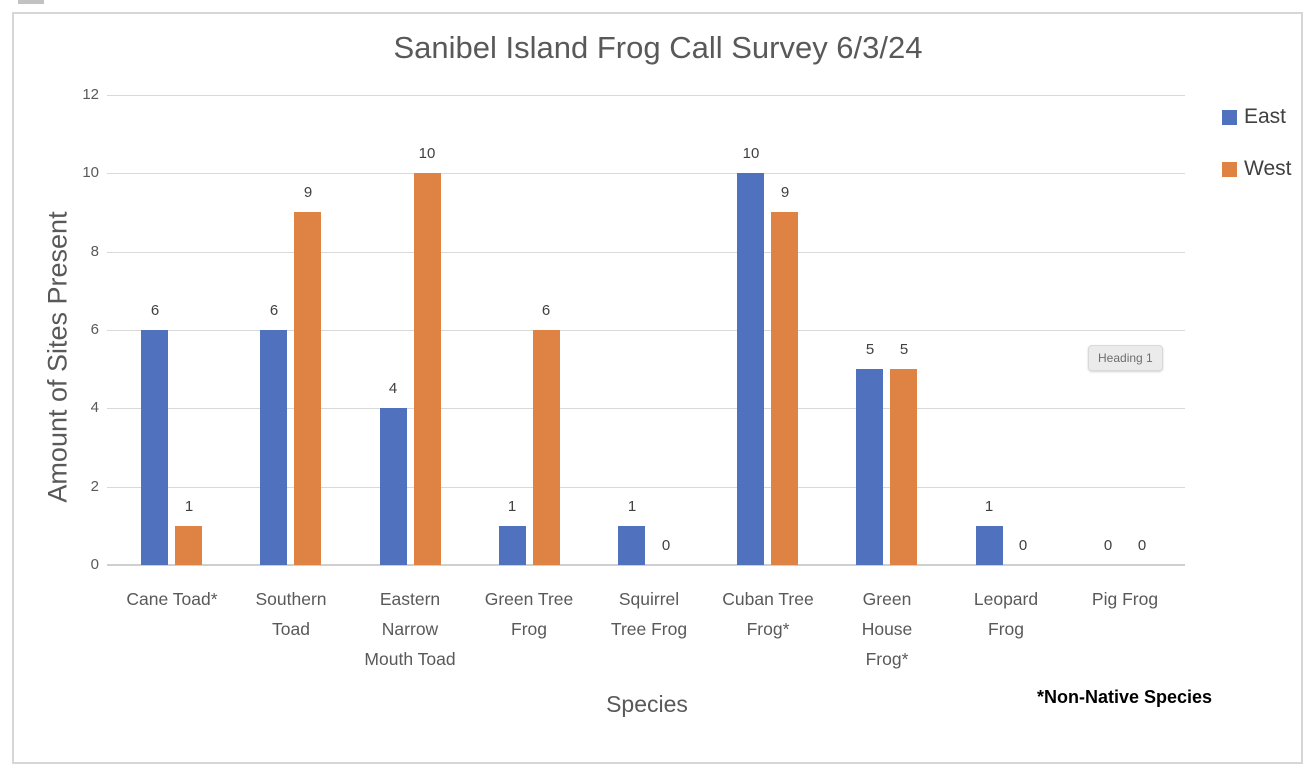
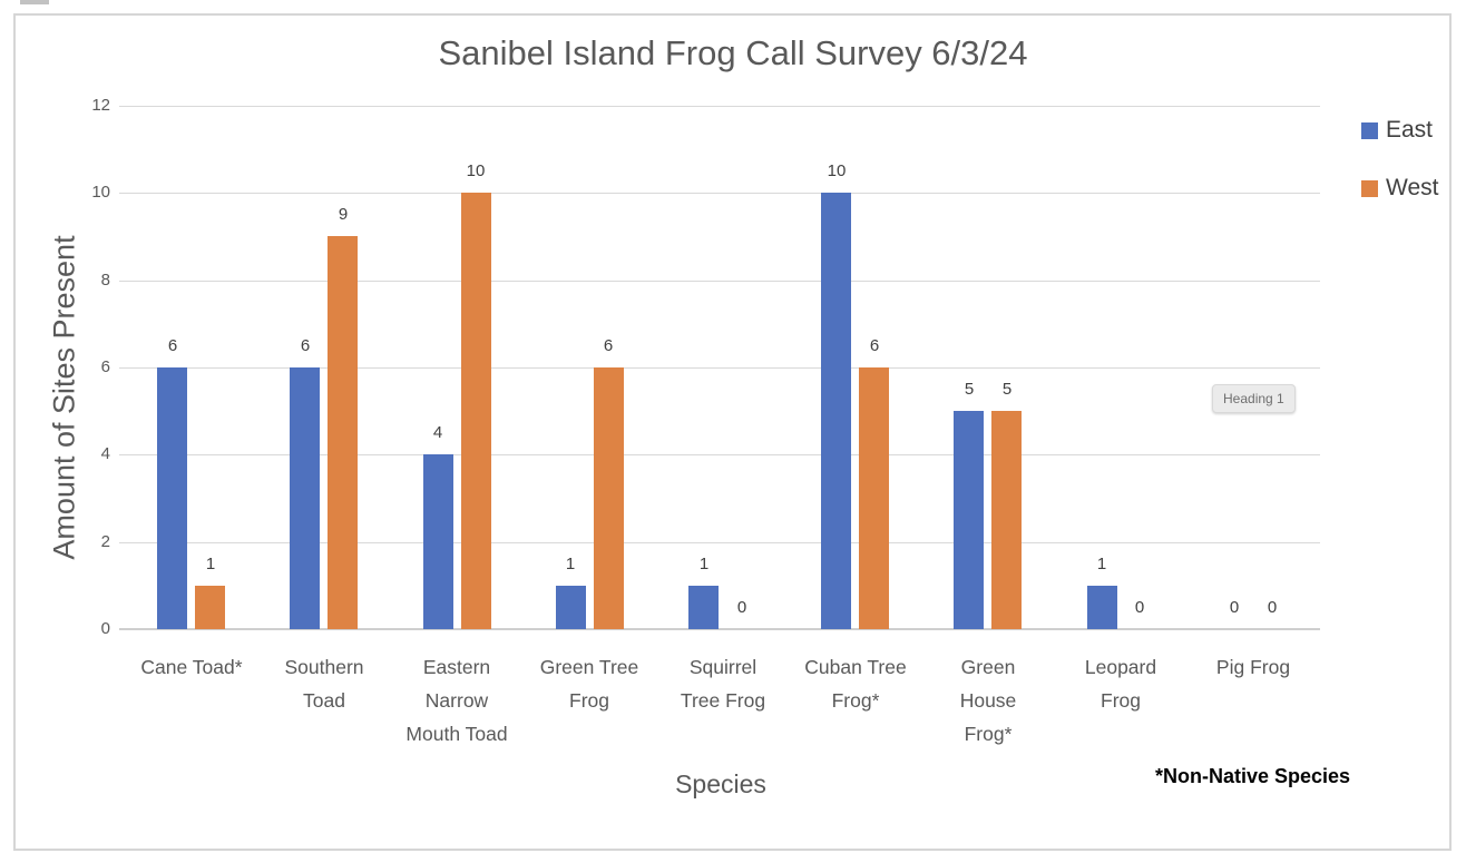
West/Cuban Tree Frog*: 9 -> 6
